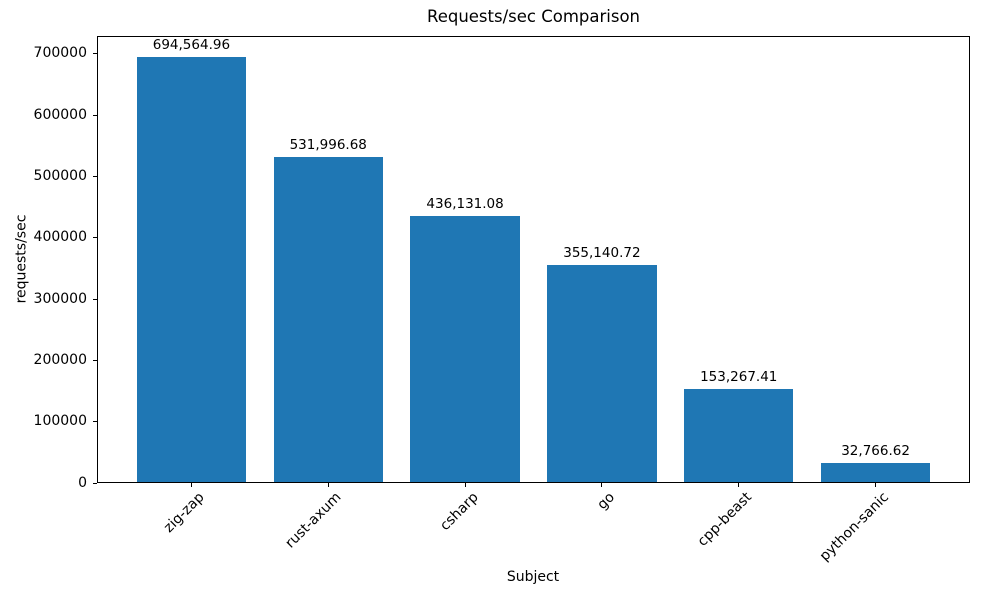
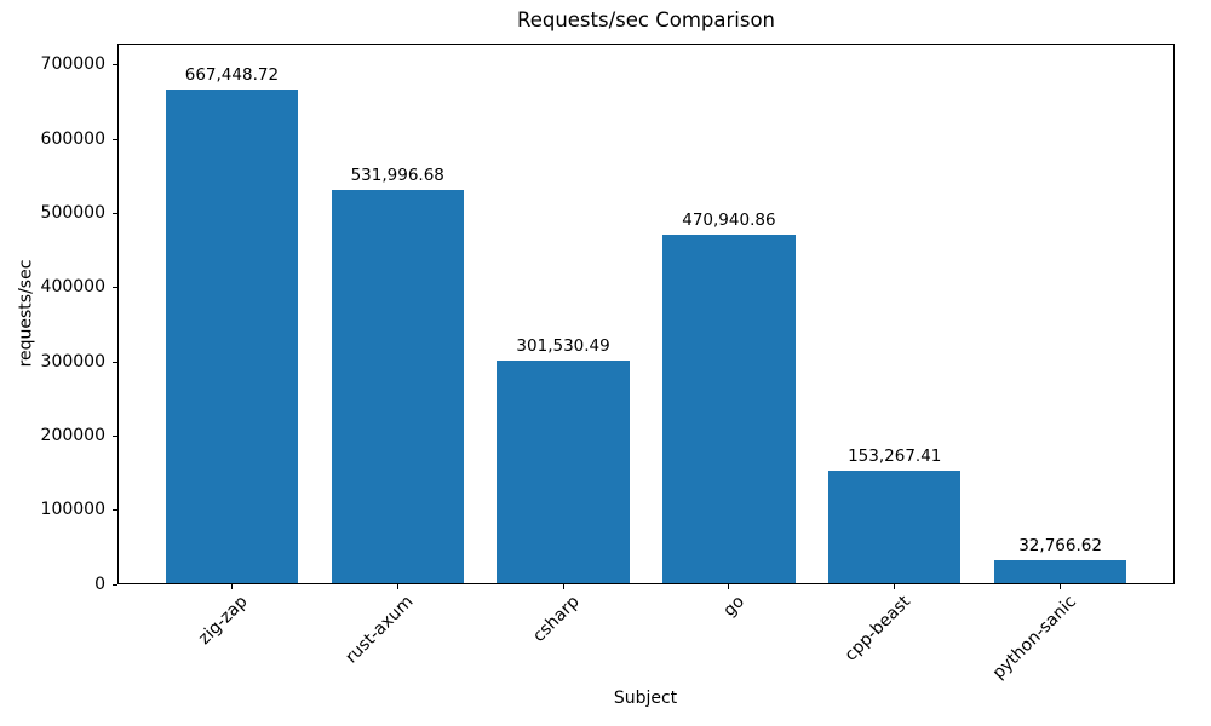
zig-zap: 694,564.96 -> 667,448.72
csharp: 436,131.08 -> 301,530.49
go: 355,140.72 -> 470,940.86
